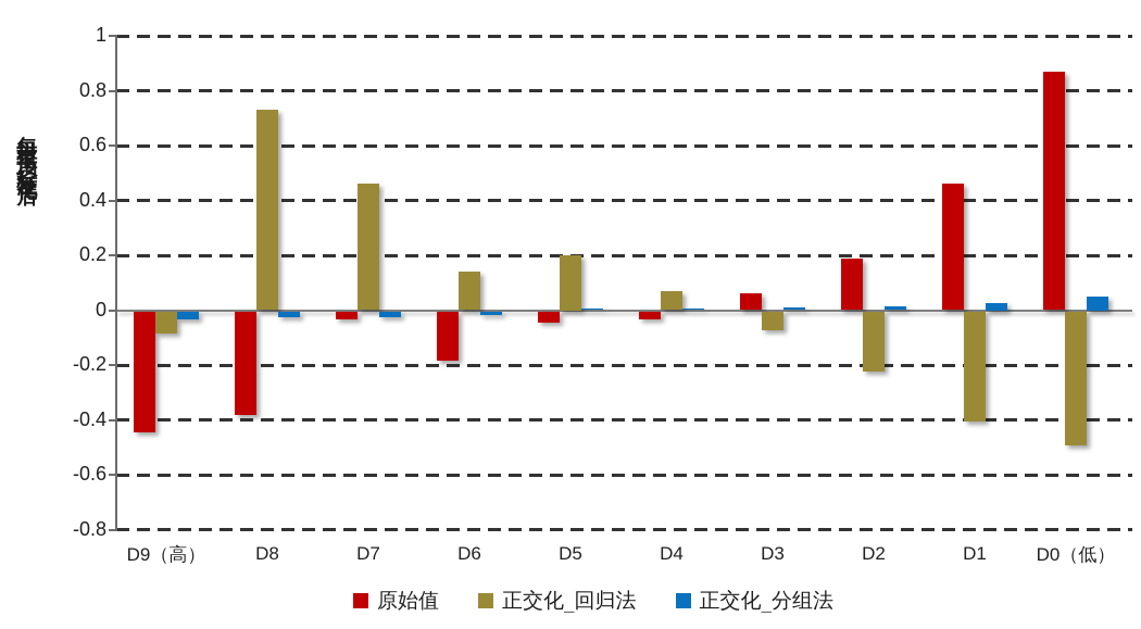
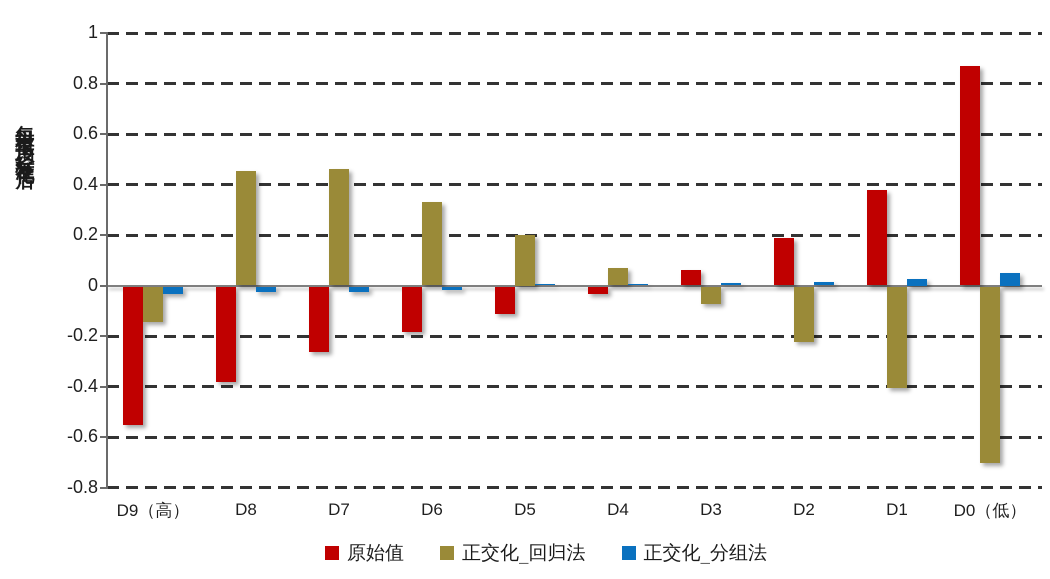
原始值/D9（高）: -0.44 -> -0.55
正交化_回归法/D9（高）: -0.08 -> -0.14
正交化_回归法/D8: 0.73 -> 0.46
原始值/D7: -0.03 -> -0.26
正交化_回归法/D6: 0.14 -> 0.33
原始值/D5: -0.04 -> -0.11
原始值/D1: 0.46 -> 0.38
正交化_回归法/D0（低）: -0.49 -> -0.70
